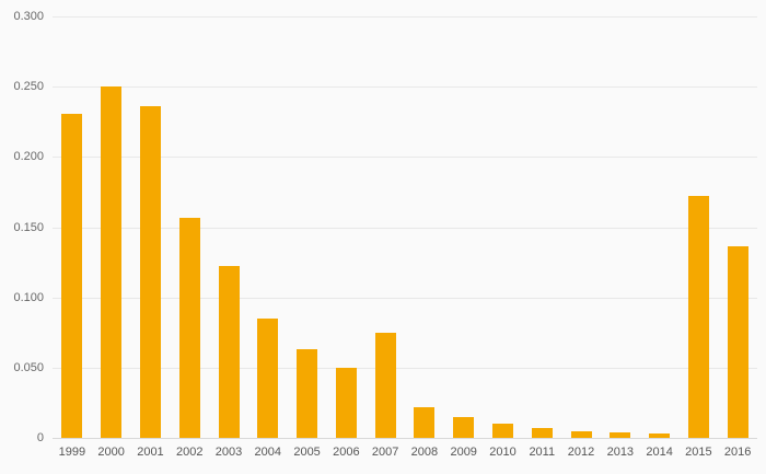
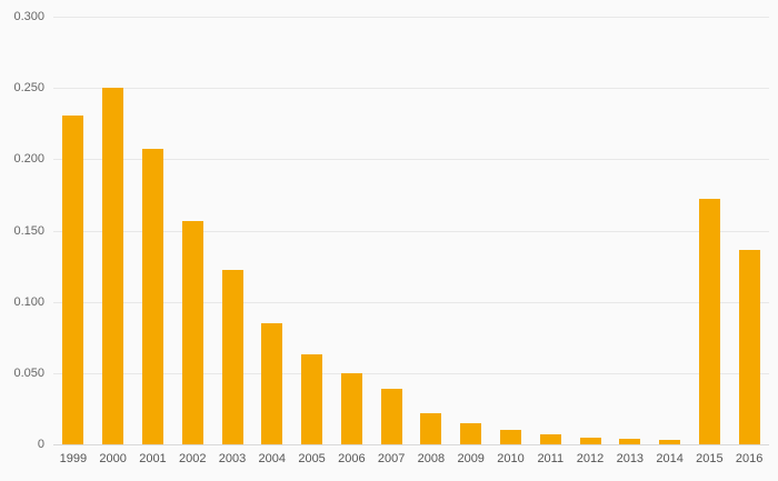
2001: 0.236 -> 0.207
2007: 0.075 -> 0.039
